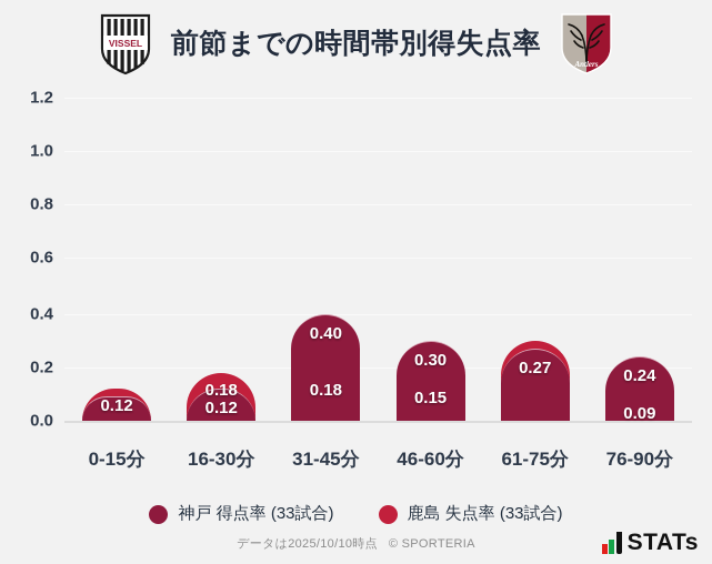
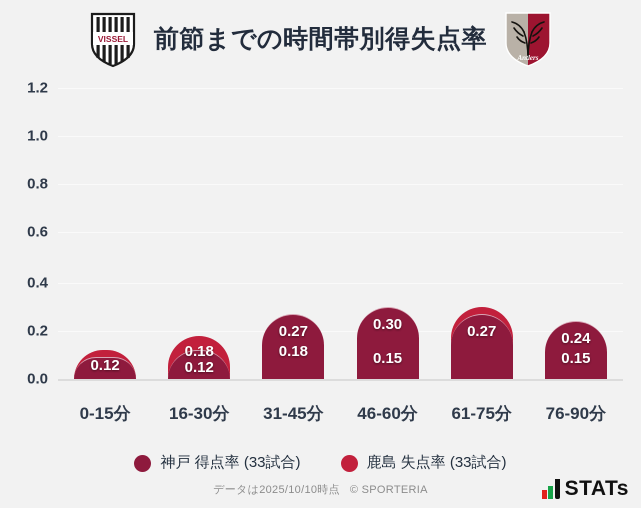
神戸 得点率 (33試合)/31-45分: 0.40 -> 0.27
鹿島 失点率 (33試合)/76-90分: 0.09 -> 0.15
